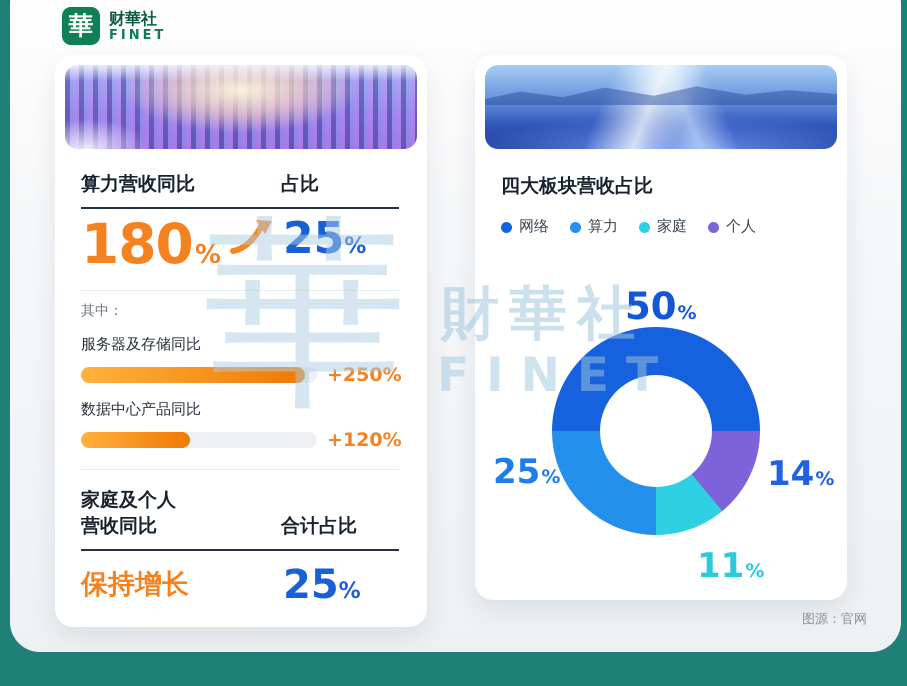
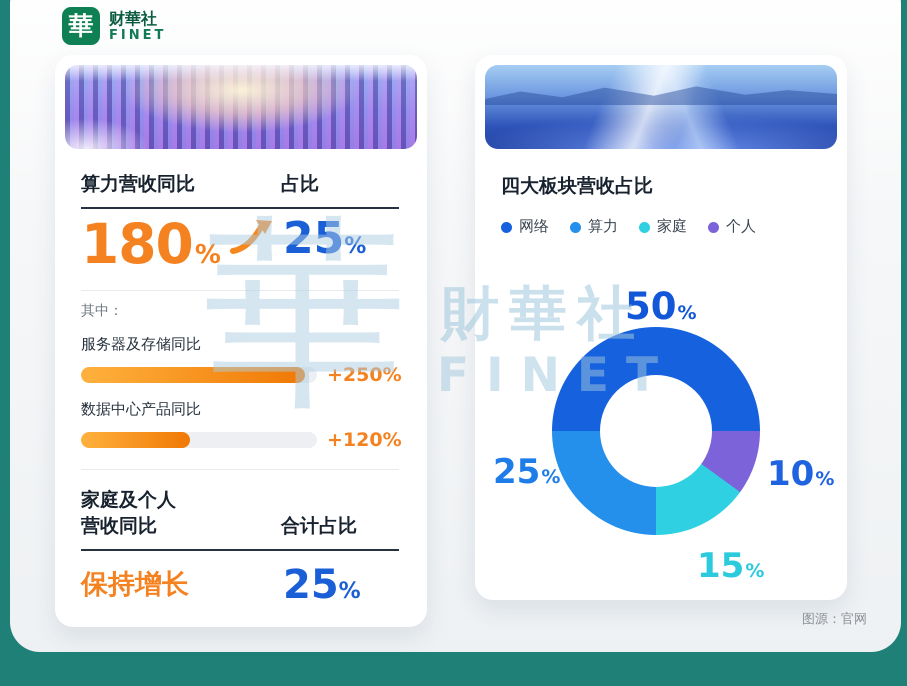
四大板块营收占比/家庭: 11 -> 15
四大板块营收占比/个人: 14 -> 10
